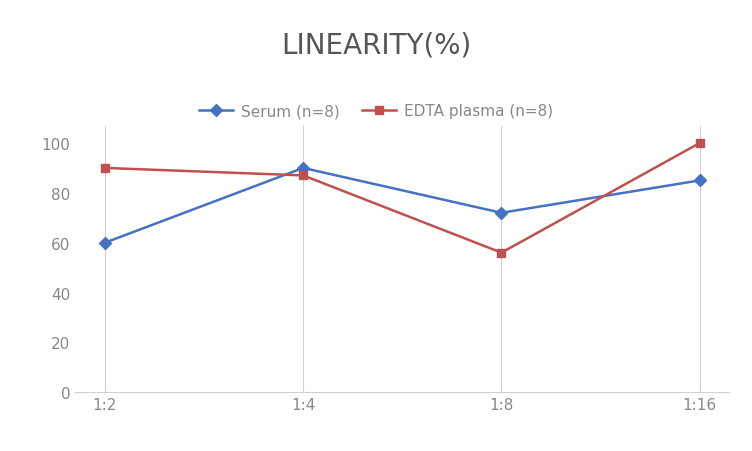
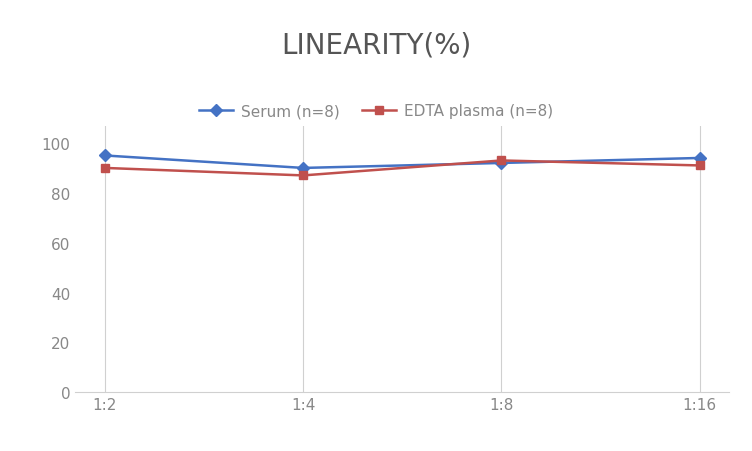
Serum (n=8)/1:2: 60 -> 95
Serum (n=8)/1:8: 72 -> 92
EDTA plasma (n=8)/1:8: 56 -> 93
Serum (n=8)/1:16: 85 -> 94
EDTA plasma (n=8)/1:16: 100 -> 91
